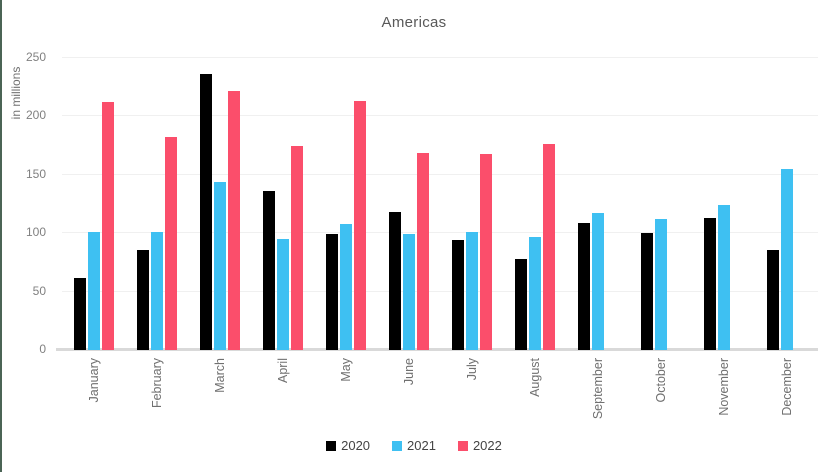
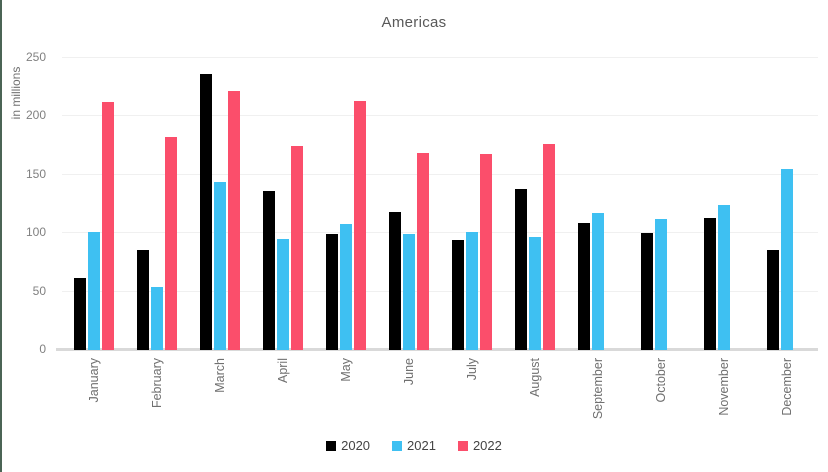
2021/February: 101 -> 54
2020/August: 78 -> 138
